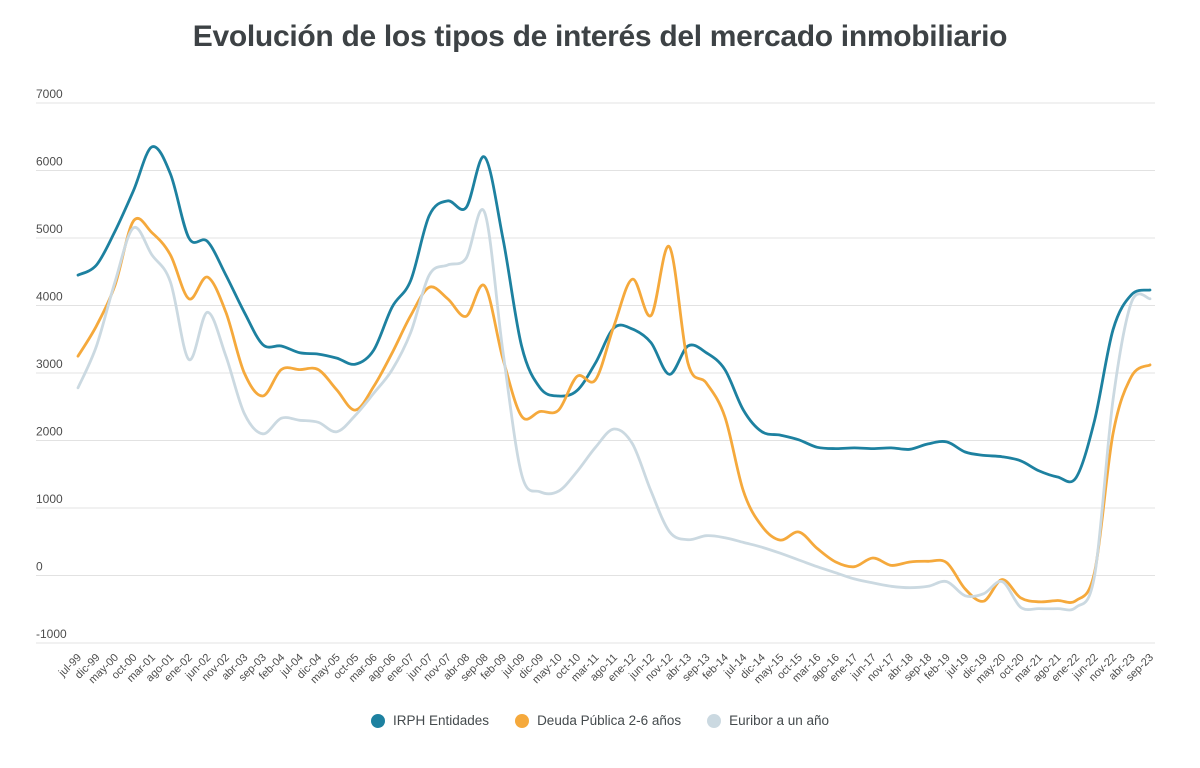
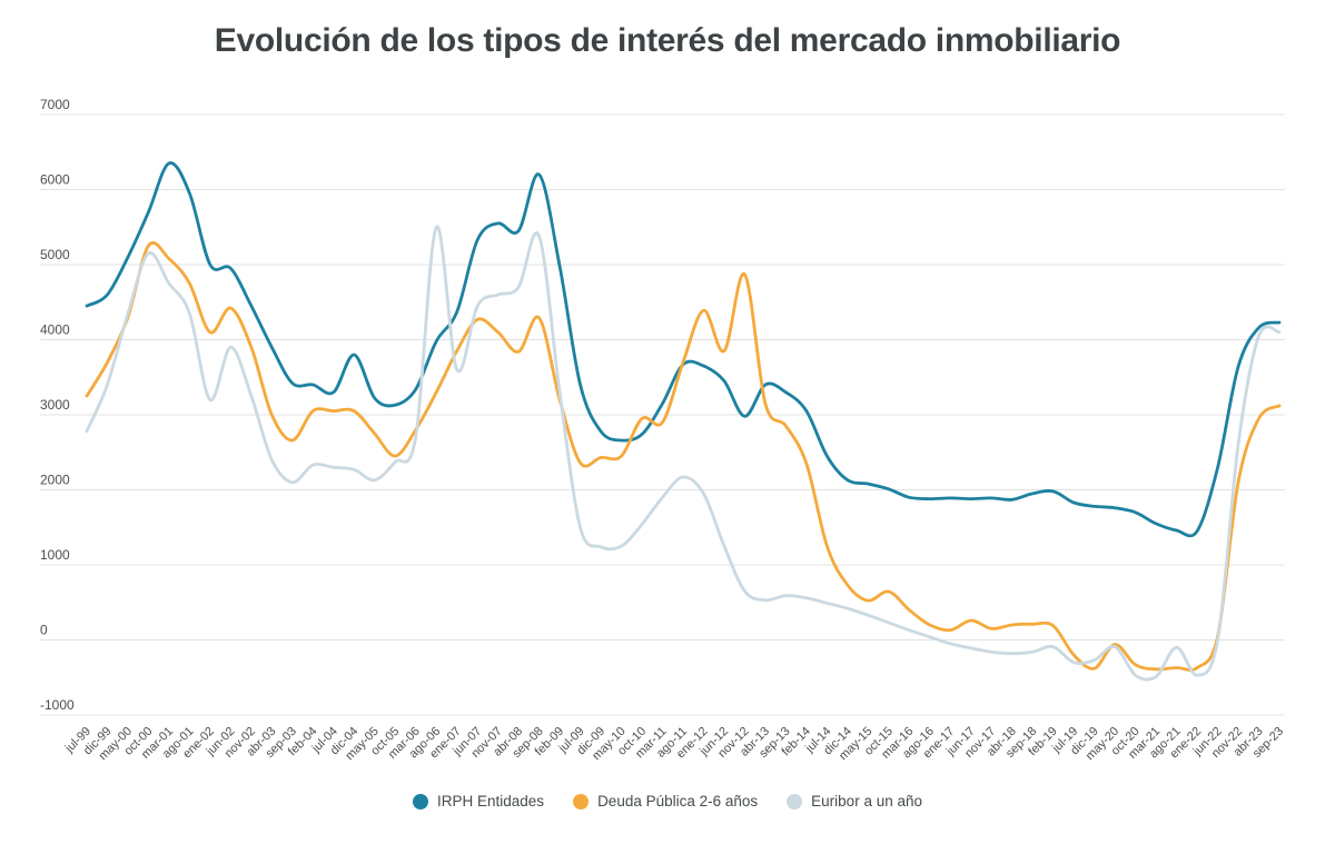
IRPH Entidades/dic-04: 3300 -> 3800
Euribor a un año/ago-06: 3000 -> 5500
Euribor a un año/ago-21: -500 -> -100
